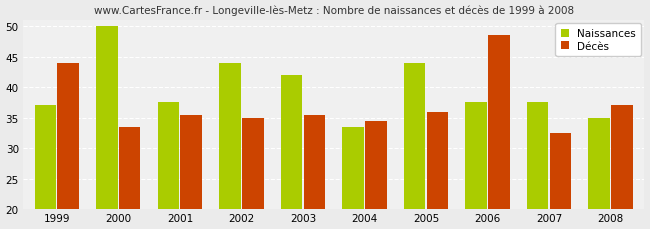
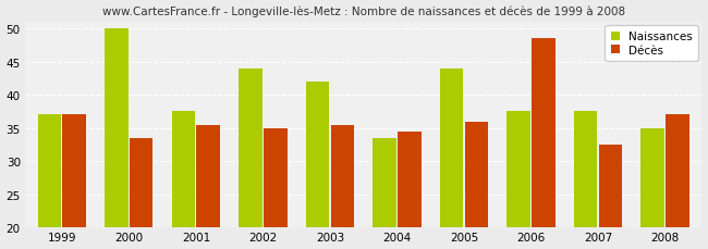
Décès/1999: 44.0 -> 37.0
